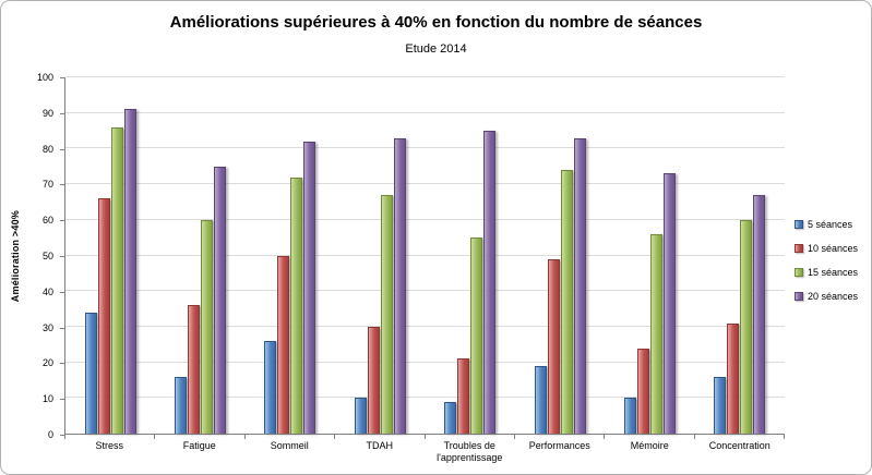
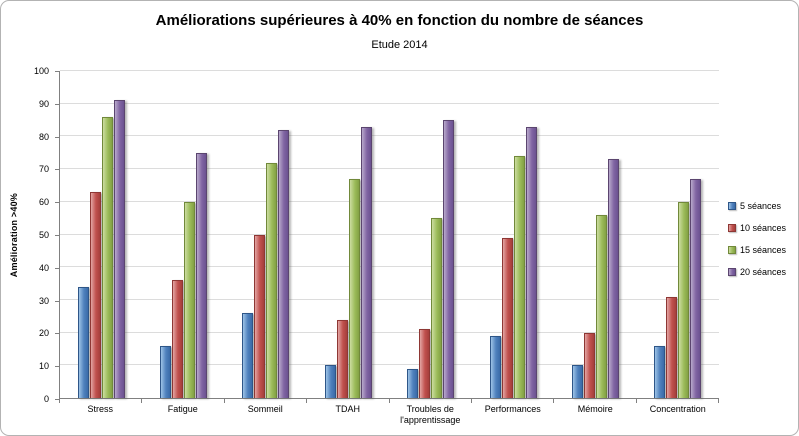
10 séances/Stress: 66 -> 63
10 séances/TDAH: 30 -> 24
10 séances/Mémoire: 24 -> 20
